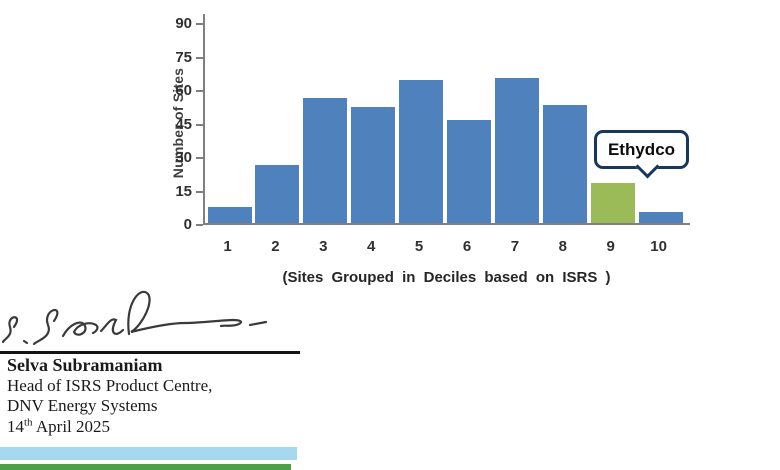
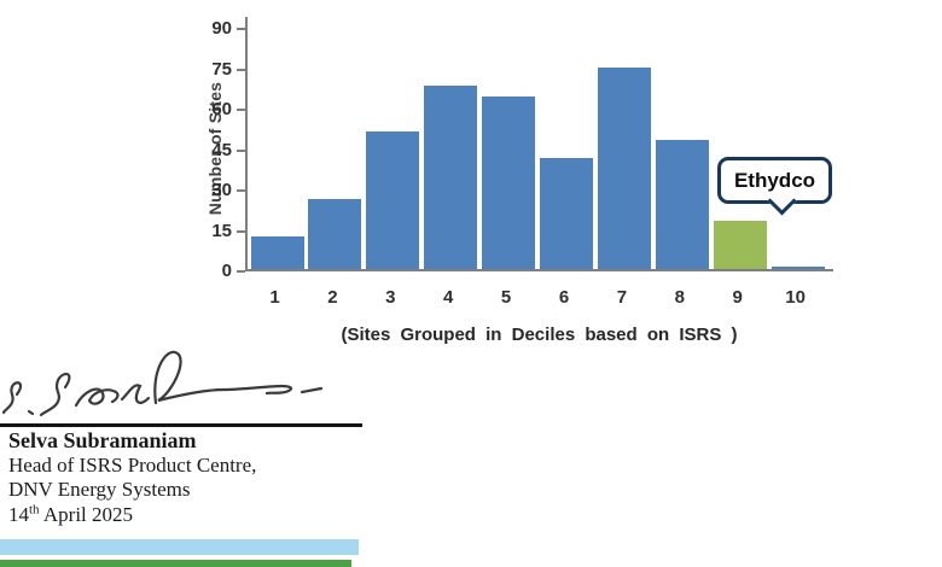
1: 7 -> 12
3: 56 -> 51
4: 52 -> 68
6: 46 -> 41
7: 65 -> 75
8: 53 -> 48
10: 5 -> 1
